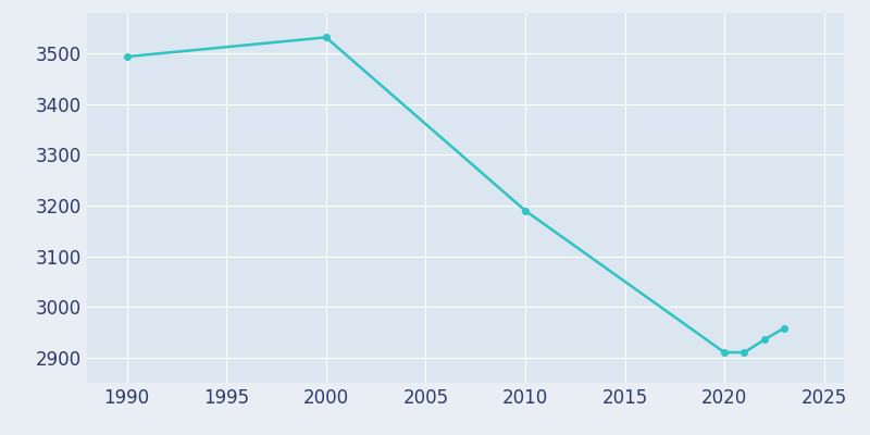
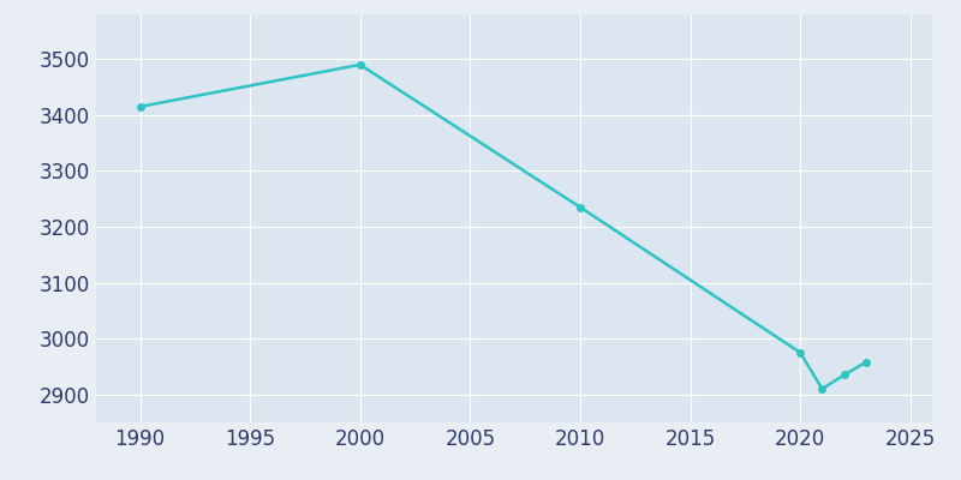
1990: 3494 -> 3415
2000: 3532 -> 3490
2010: 3190 -> 3235
2020: 2910 -> 2975
